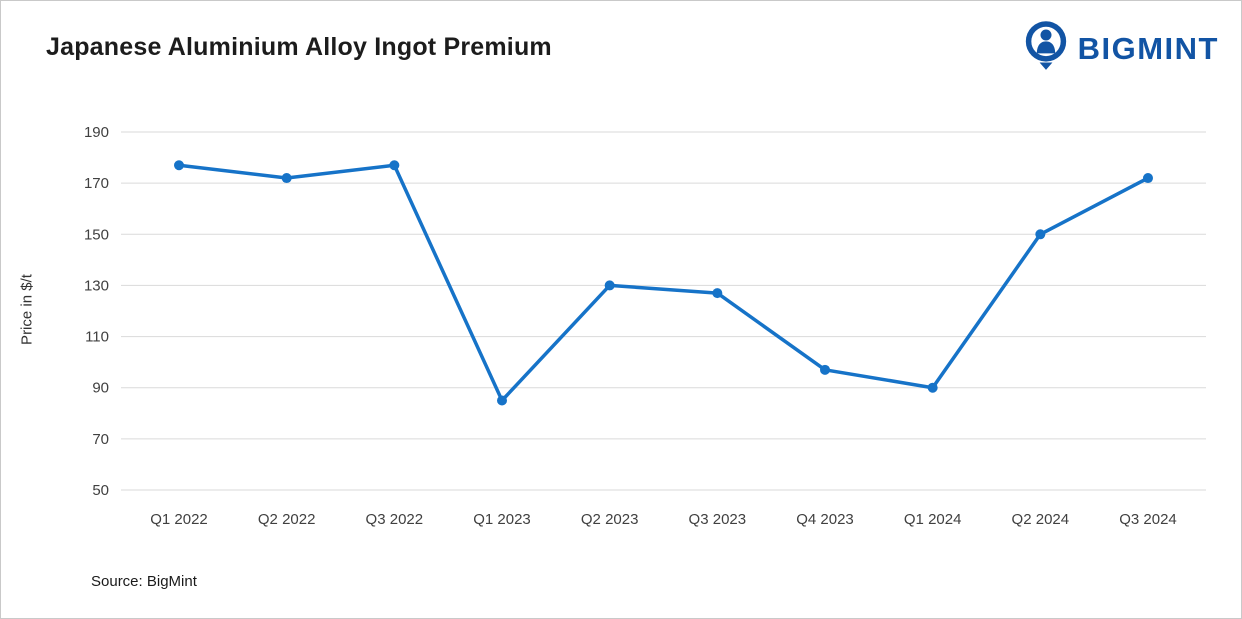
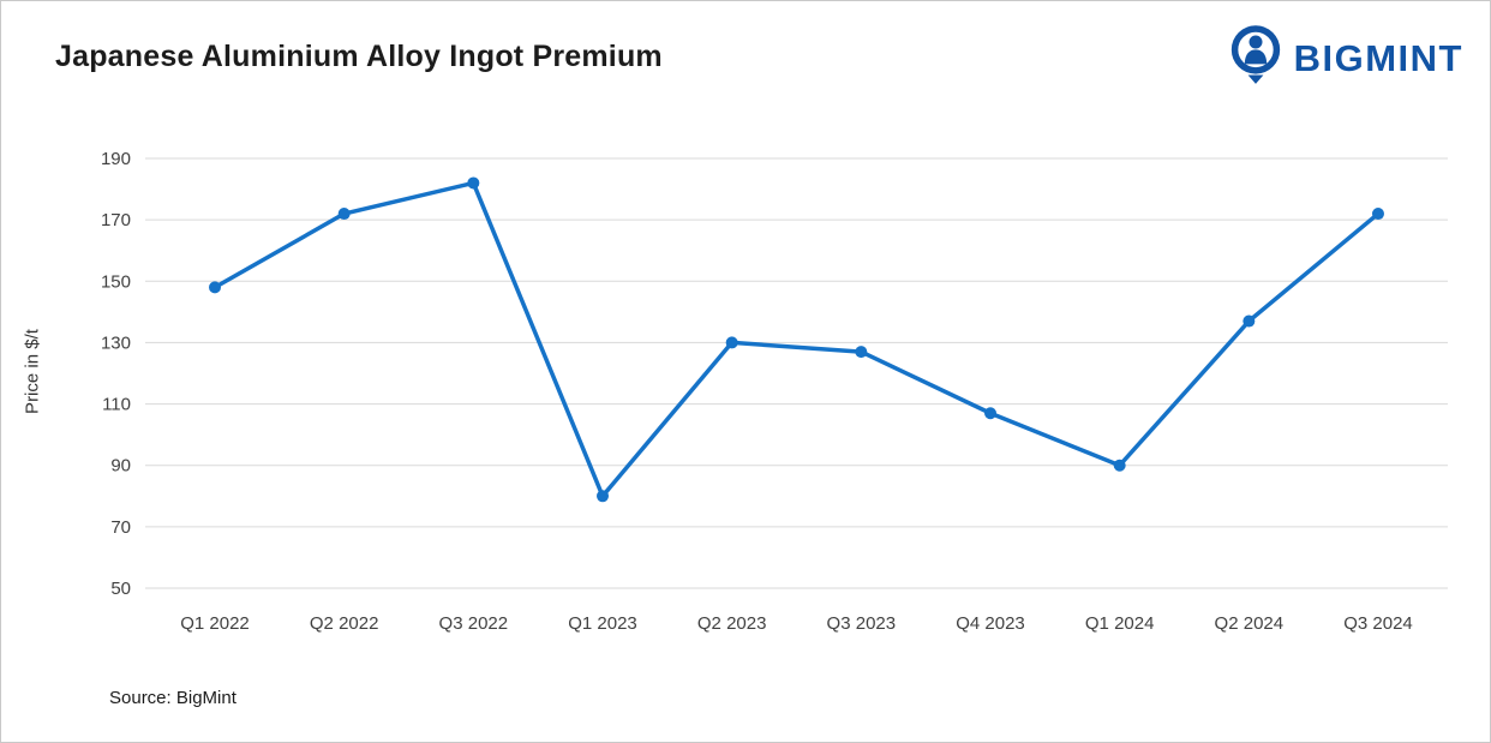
Q1 2022: 177 -> 148
Q3 2022: 177 -> 182
Q1 2023: 85 -> 80
Q4 2023: 97 -> 107
Q2 2024: 150 -> 137
